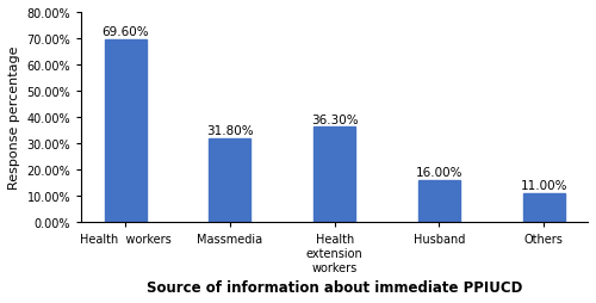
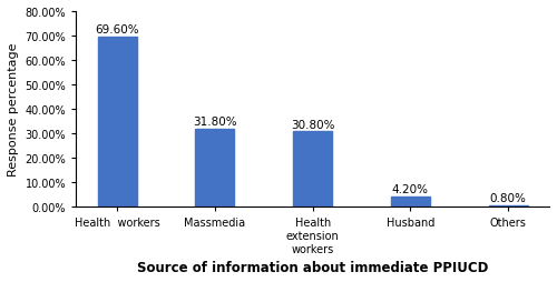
Health extension workers: 36.30% -> 30.80%
Husband: 16.00% -> 4.20%
Others: 11.00% -> 0.80%
